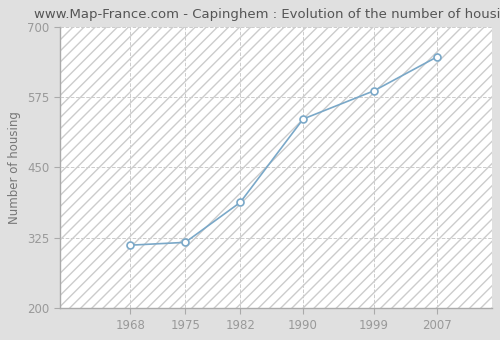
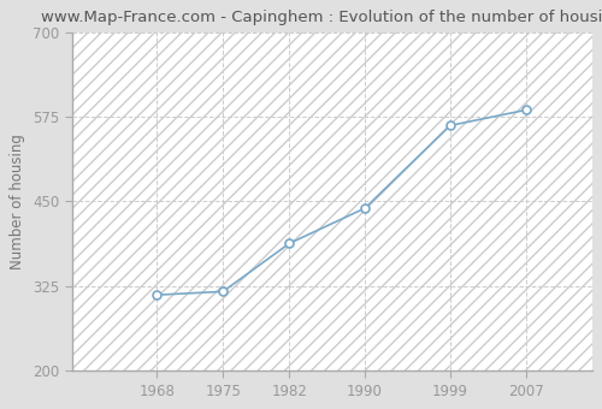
1990: 536 -> 440
1999: 586 -> 562
2007: 646 -> 585
